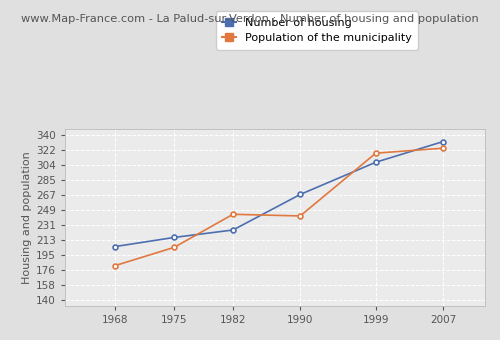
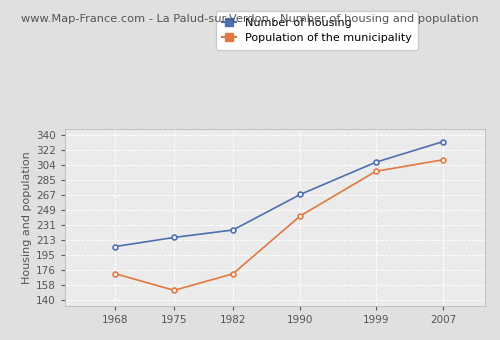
Population of the municipality/1968: 182 -> 172
Population of the municipality/1975: 204 -> 152
Population of the municipality/1982: 244 -> 172
Population of the municipality/1999: 318 -> 296
Population of the municipality/2007: 324 -> 310
